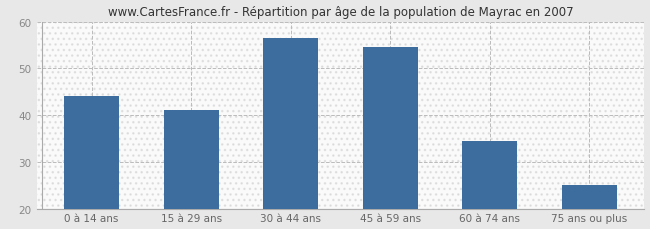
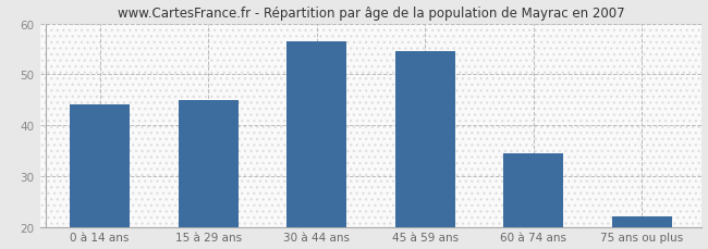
15 à 29 ans: 41.0 -> 45.0
75 ans ou plus: 25.0 -> 22.0
